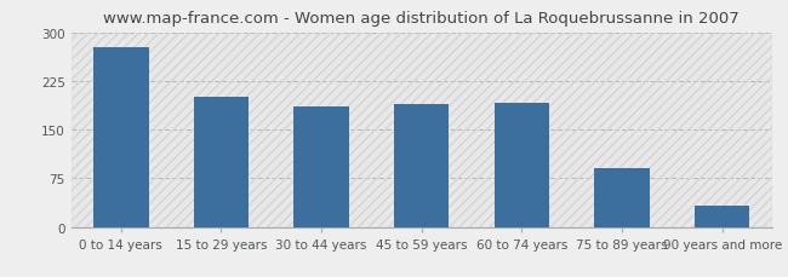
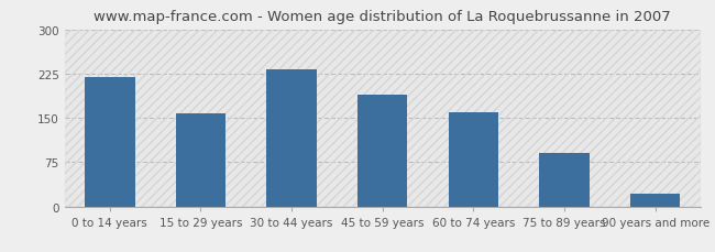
0 to 14 years: 276 -> 220
15 to 29 years: 200 -> 157
30 to 44 years: 186 -> 232
60 to 74 years: 192 -> 160
90 years and more: 32 -> 22
